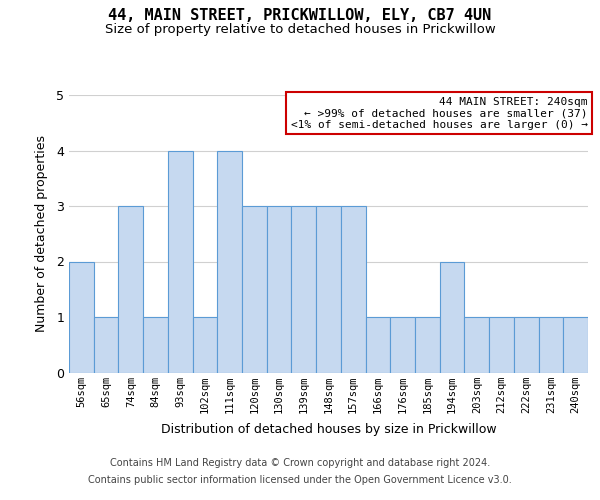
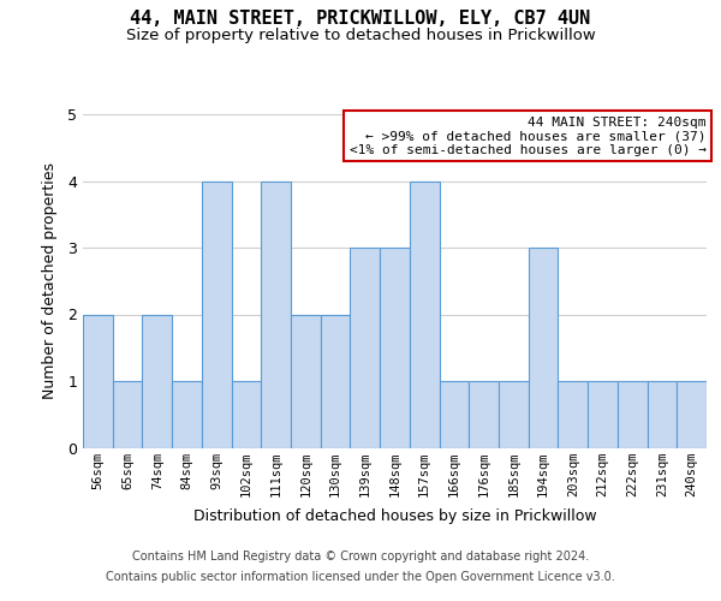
74sqm: 3 -> 2
120sqm: 3 -> 2
130sqm: 3 -> 2
157sqm: 3 -> 4
194sqm: 2 -> 3
